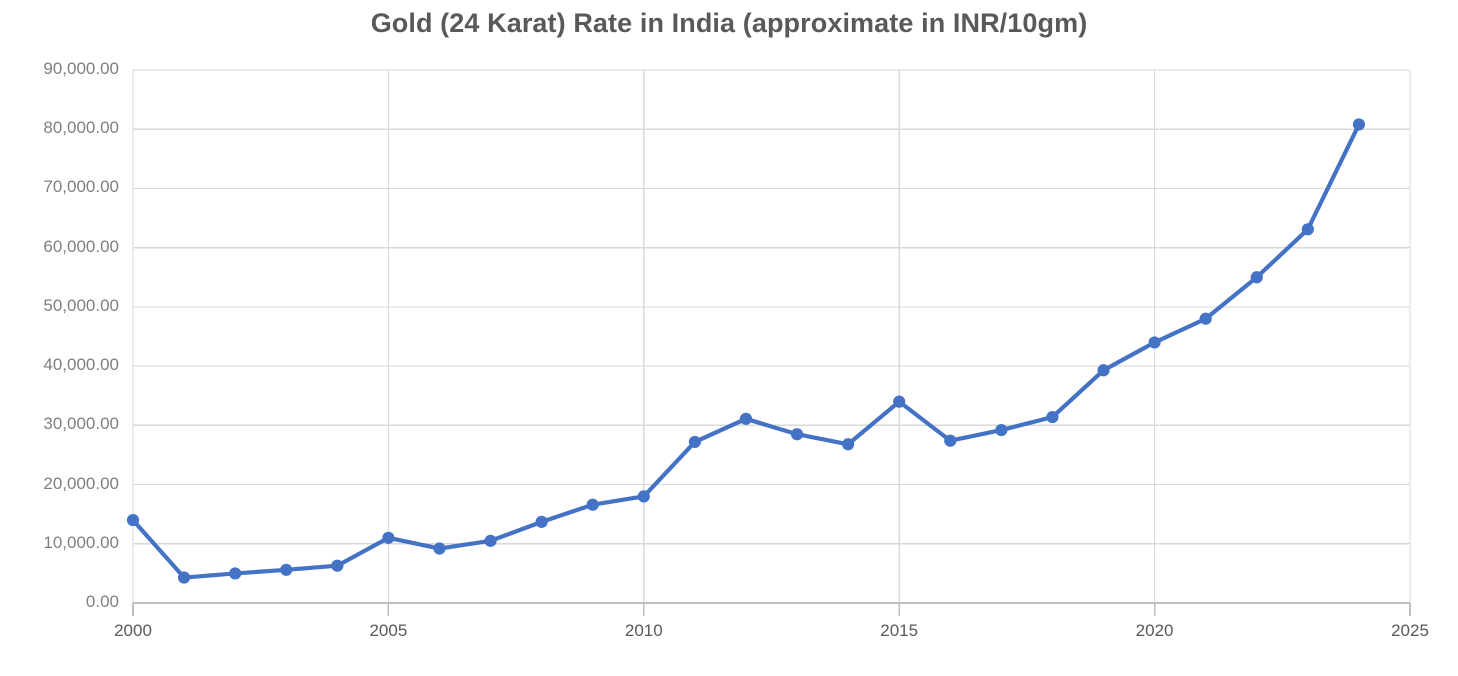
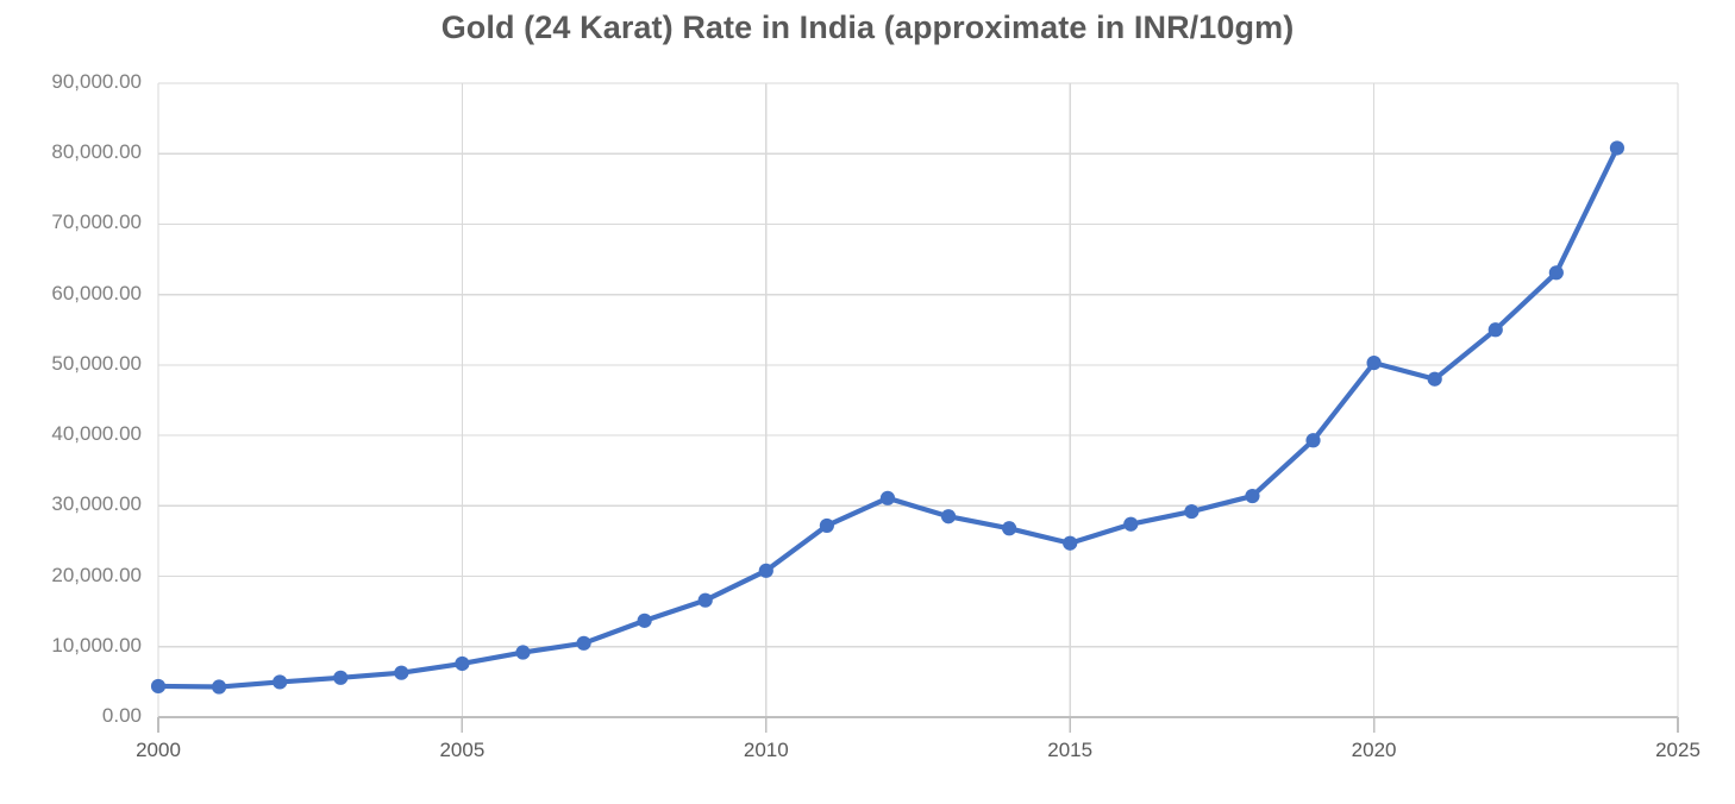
2000: 14000 -> 4000
2005: 11000 -> 8000
2010: 18000 -> 21000
2015: 34000 -> 25000
2020: 44000 -> 50000
